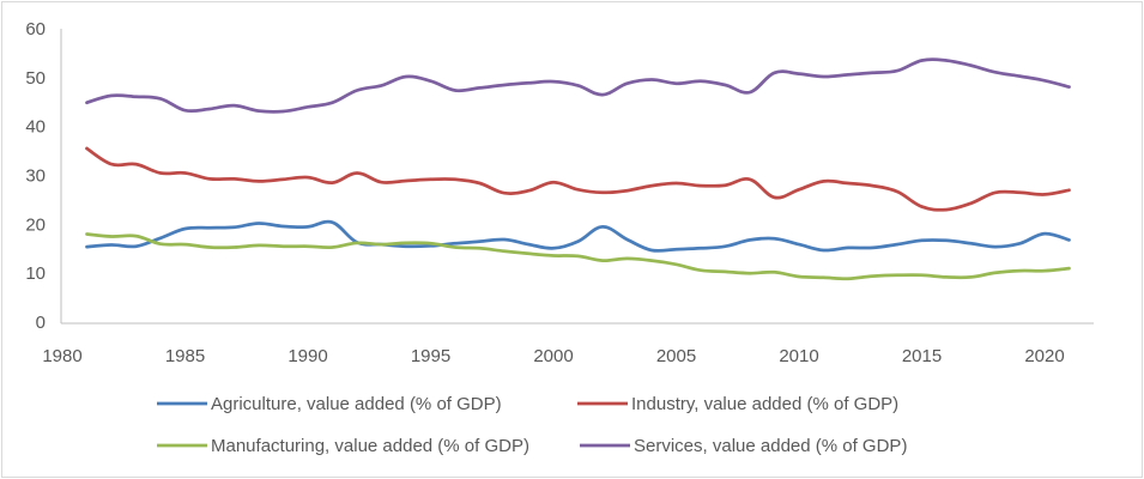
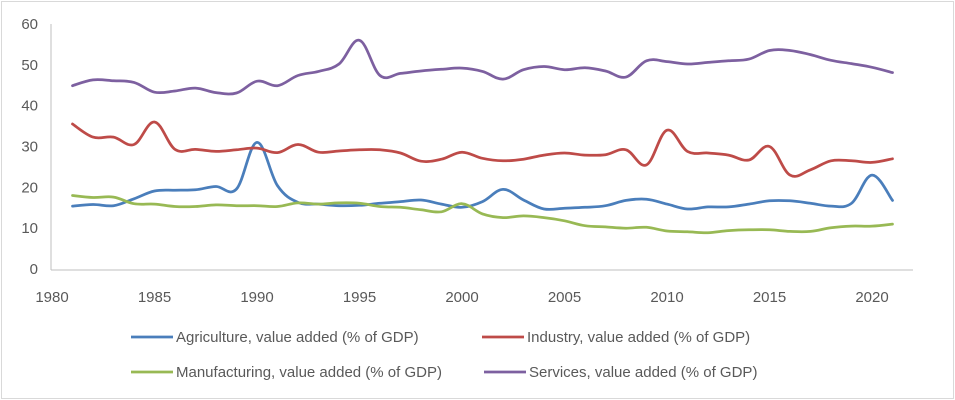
Industry, value added (% of GDP)/1985: 30 -> 36
Agriculture, value added (% of GDP)/1990: 20 -> 31
Services, value added (% of GDP)/1990: 44 -> 46
Services, value added (% of GDP)/1995: 49 -> 56
Manufacturing, value added (% of GDP)/2000: 14 -> 16
Industry, value added (% of GDP)/2010: 27 -> 34
Industry, value added (% of GDP)/2015: 24 -> 30
Agriculture, value added (% of GDP)/2020: 18 -> 23
